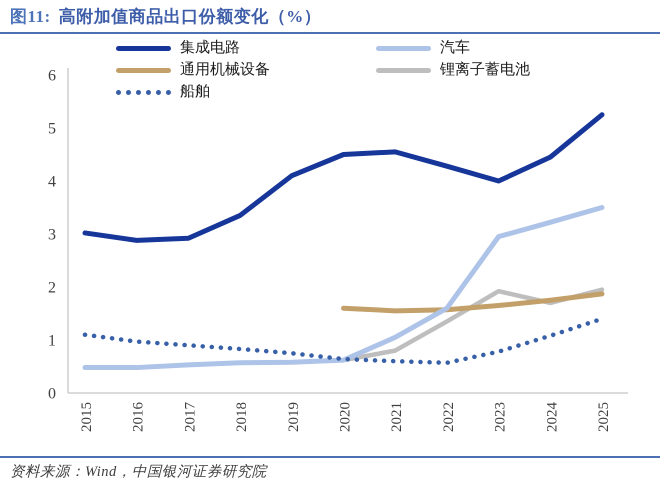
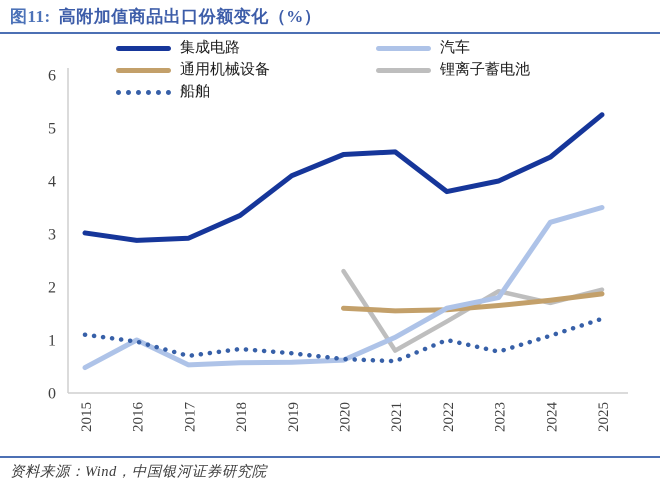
汽车/2016: 0.5 -> 1.0
船舶/2017: 0.9 -> 0.7
锂离子蓄电池/2020: 0.6 -> 2.3
集成电路/2022: 4.3 -> 3.8
船舶/2022: 0.6 -> 1.0
汽车/2023: 3.0 -> 1.8
